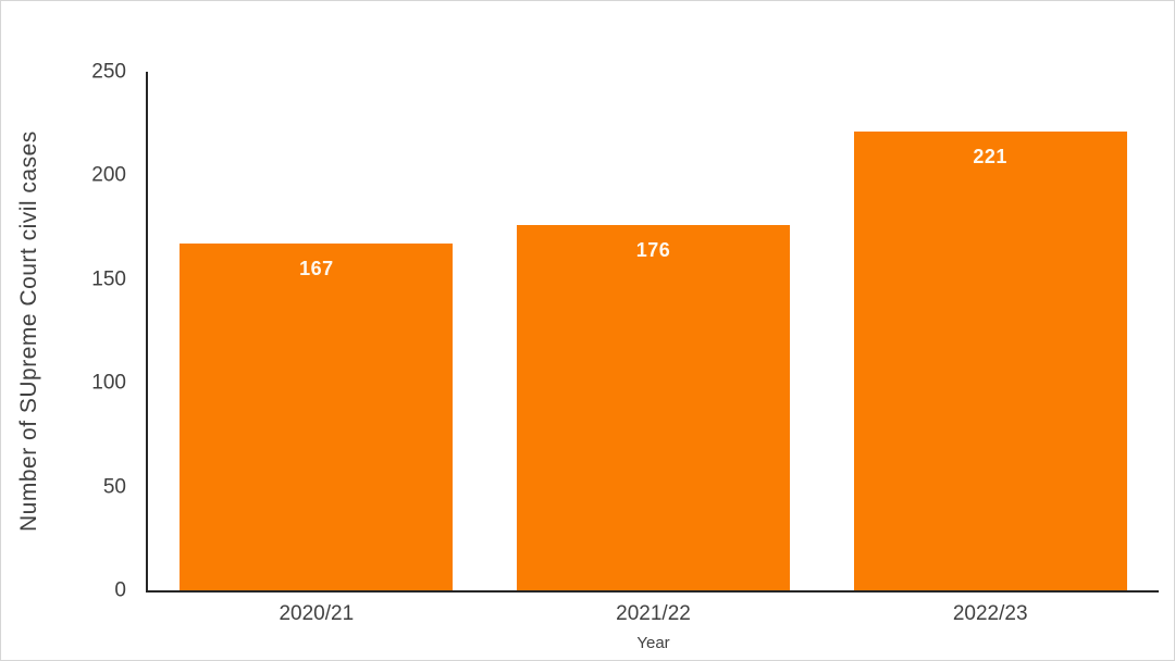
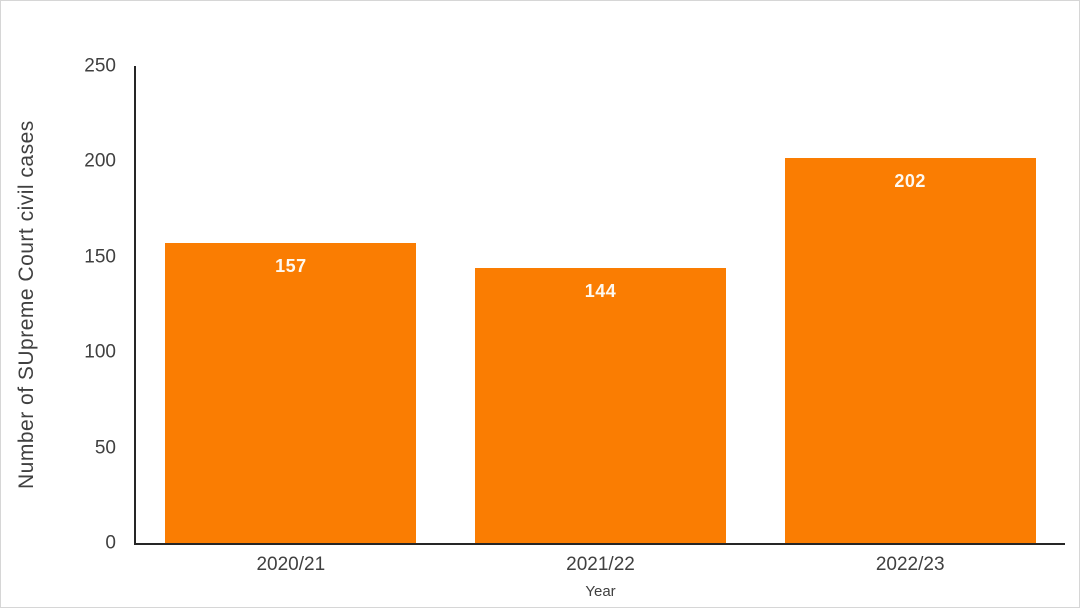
2020/21: 167 -> 157
2021/22: 176 -> 144
2022/23: 221 -> 202
